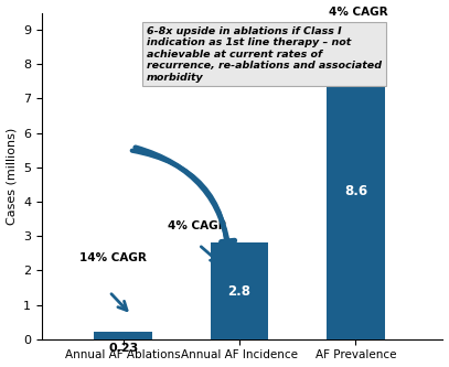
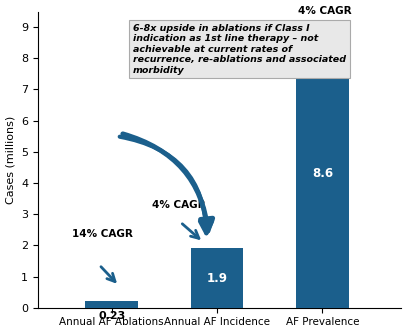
Annual AF Incidence: 2.8 -> 1.9
